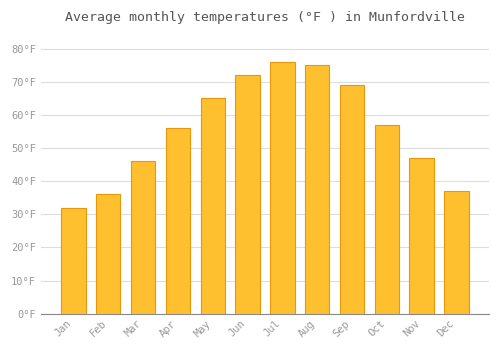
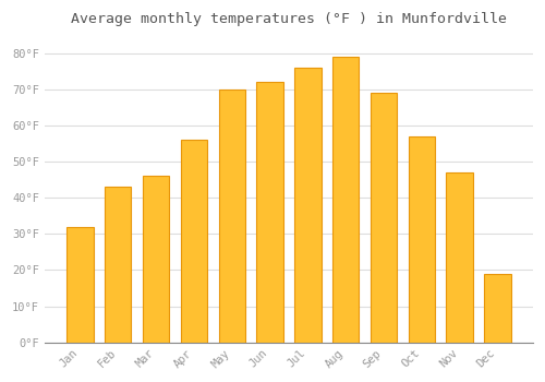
Feb: 36°F -> 43°F
May: 65°F -> 70°F
Aug: 75°F -> 79°F
Dec: 37°F -> 19°F
